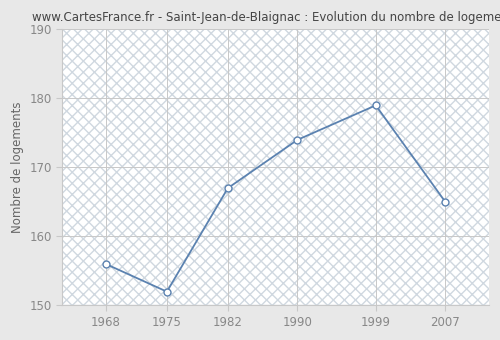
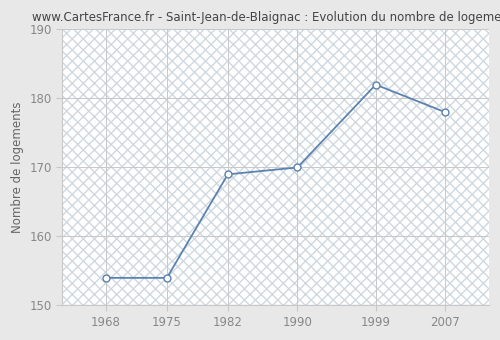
1968: 156 -> 154
1975: 152 -> 154
1982: 167 -> 169
1990: 174 -> 170
1999: 179 -> 182
2007: 165 -> 178
